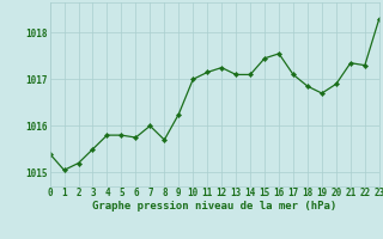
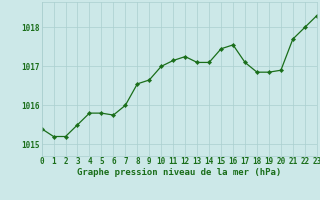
1: 1015.05 -> 1015.20
8: 1015.70 -> 1016.55
9: 1016.25 -> 1016.65
19: 1016.70 -> 1016.85
21: 1017.35 -> 1017.70
22: 1017.30 -> 1018.00
